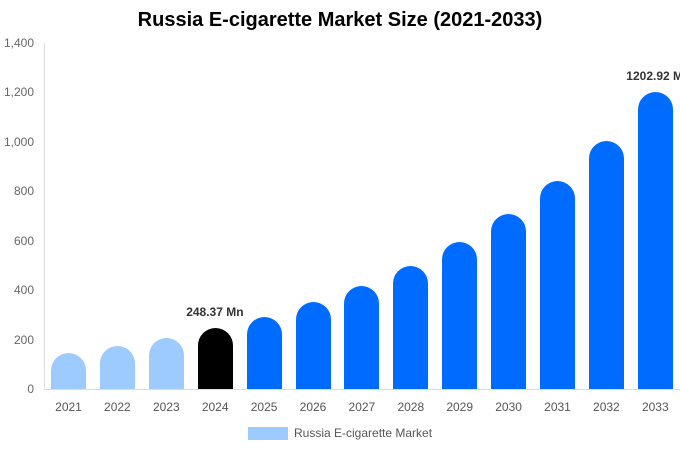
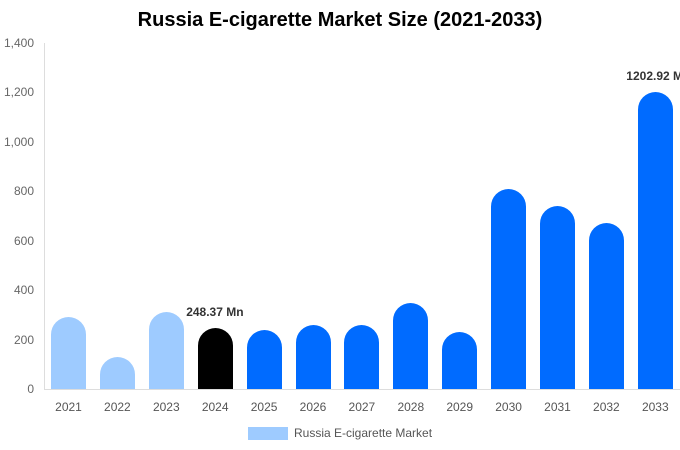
2021: 150 -> 290
2022: 170 -> 130
2023: 210 -> 310
2025: 290 -> 240
2026: 350 -> 260
2027: 420 -> 260
2028: 500 -> 350
2029: 600 -> 230
2030: 710 -> 810
2031: 840 -> 740
2032: 1000 -> 670
